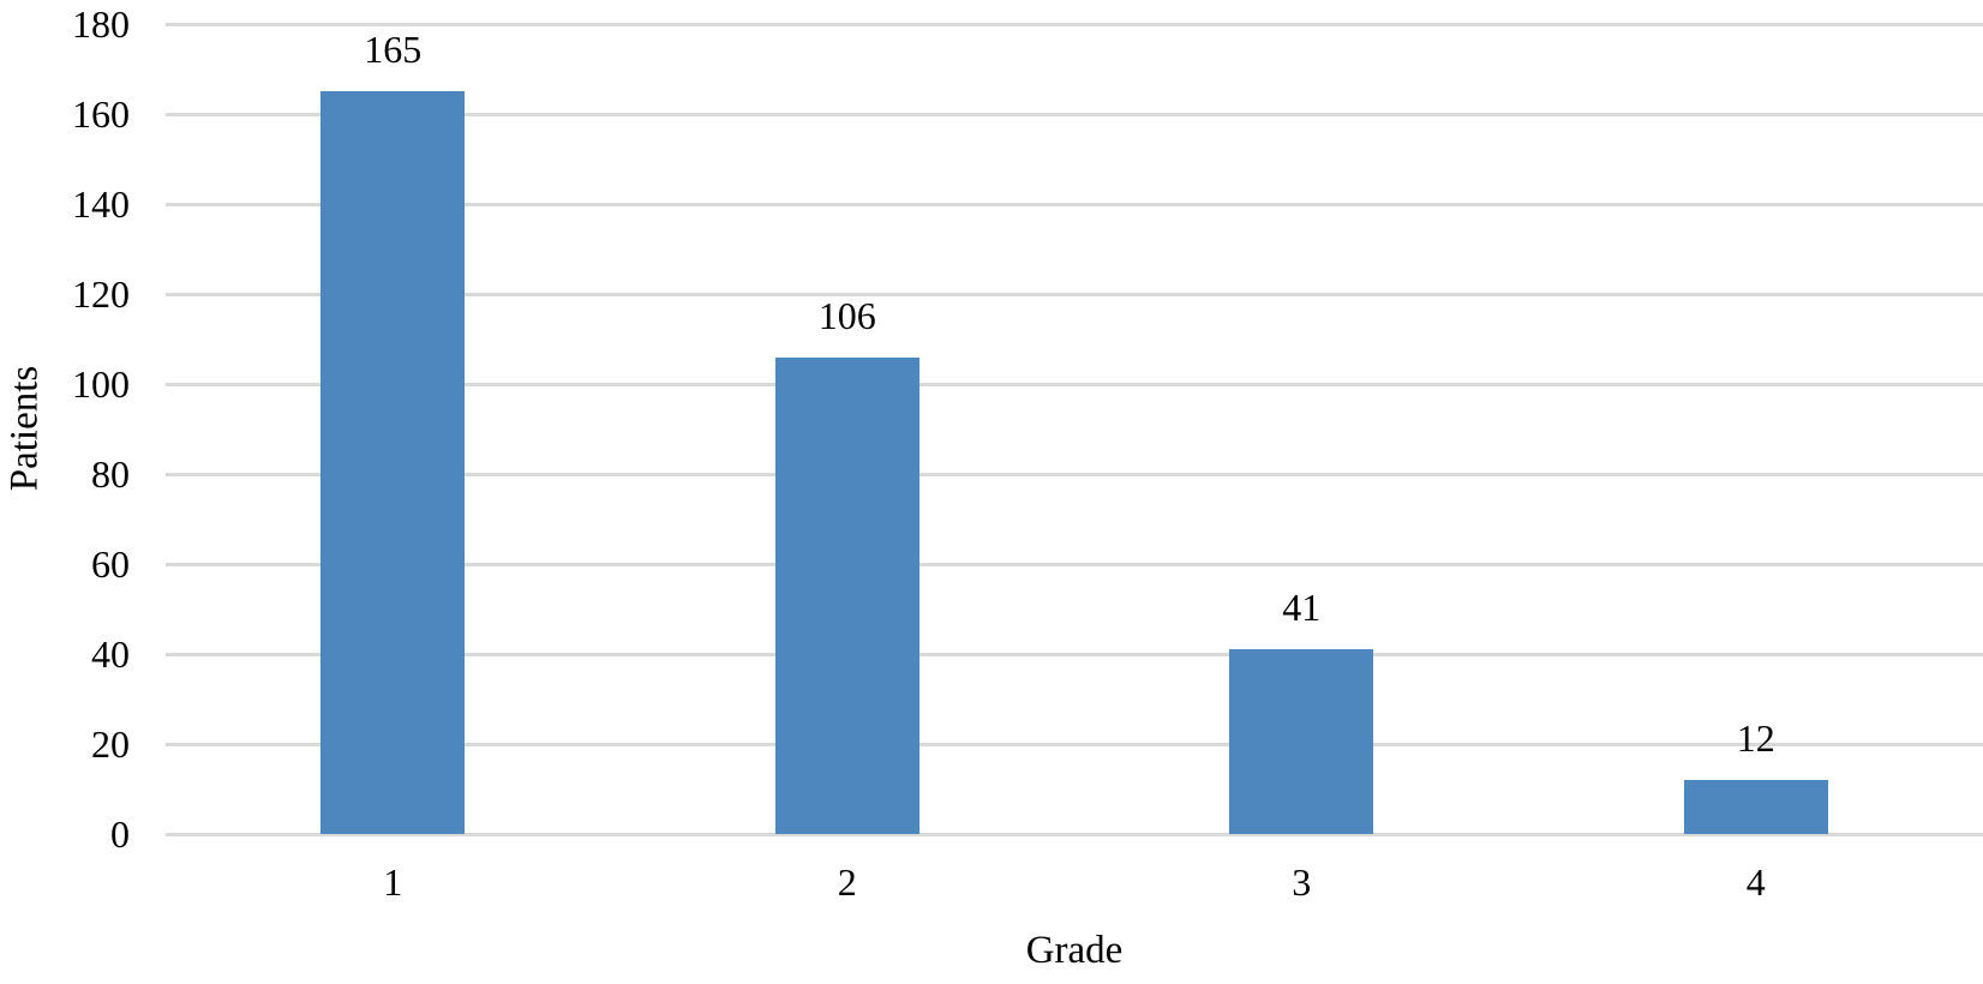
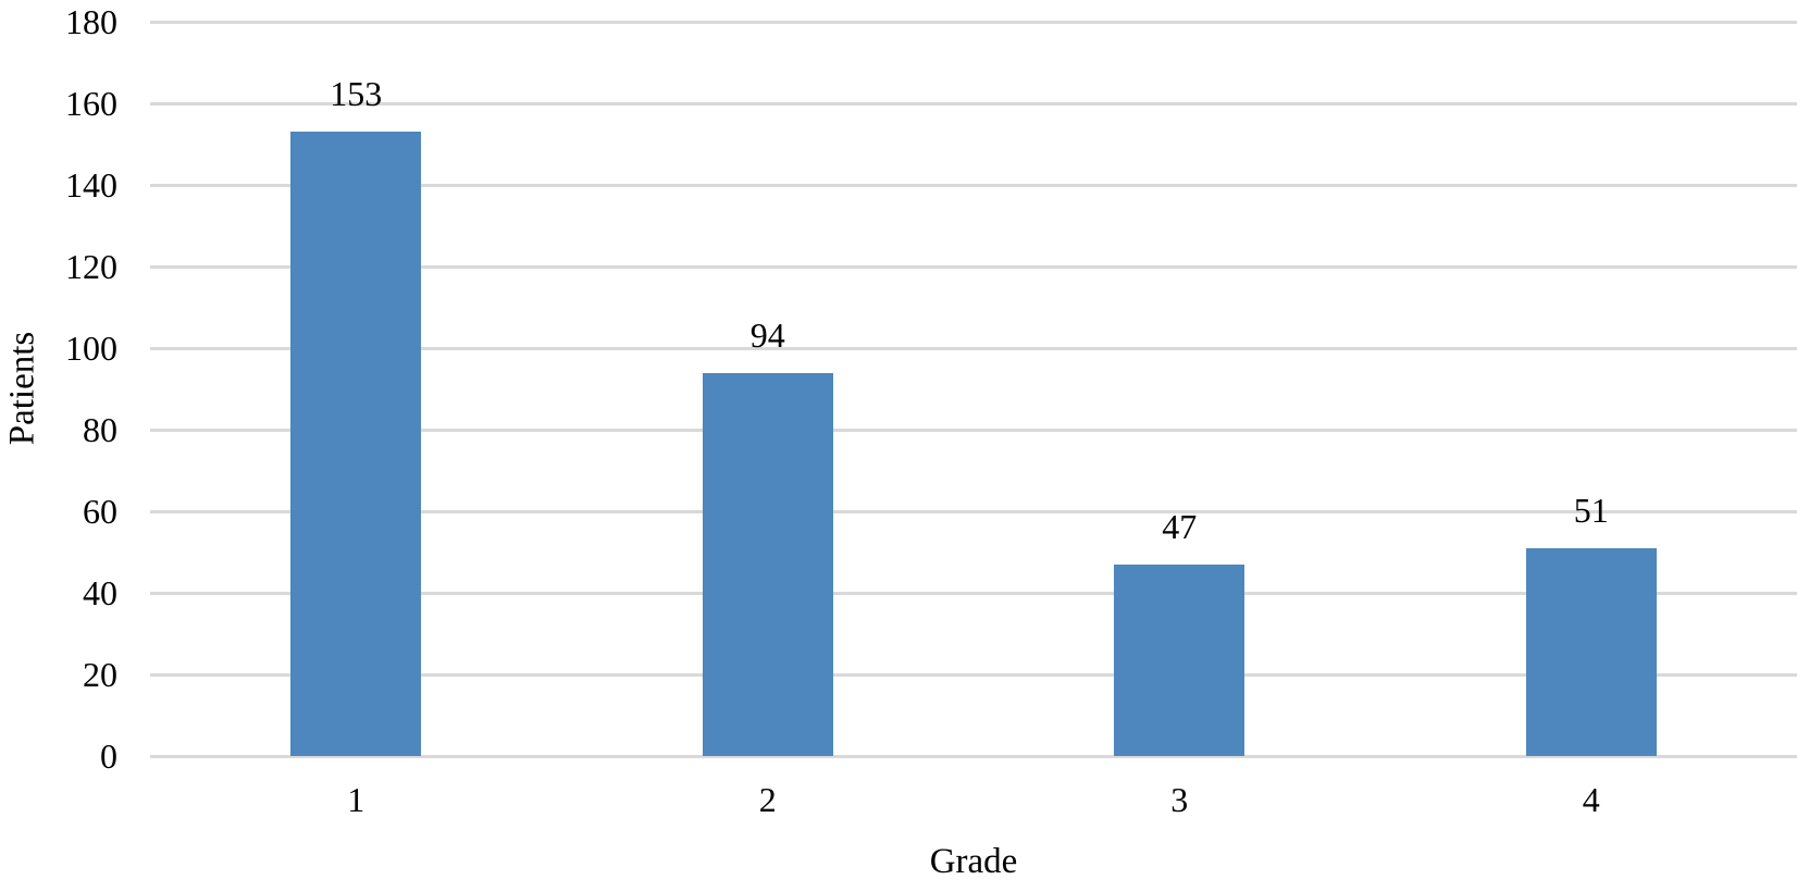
1: 165 -> 153
2: 106 -> 94
3: 41 -> 47
4: 12 -> 51
